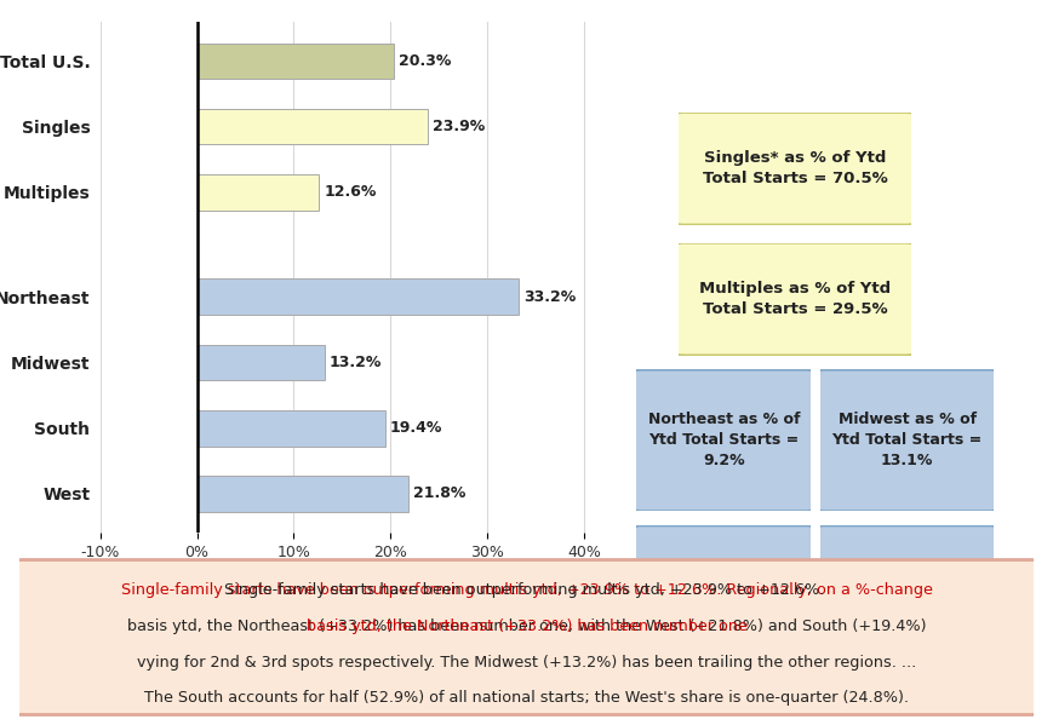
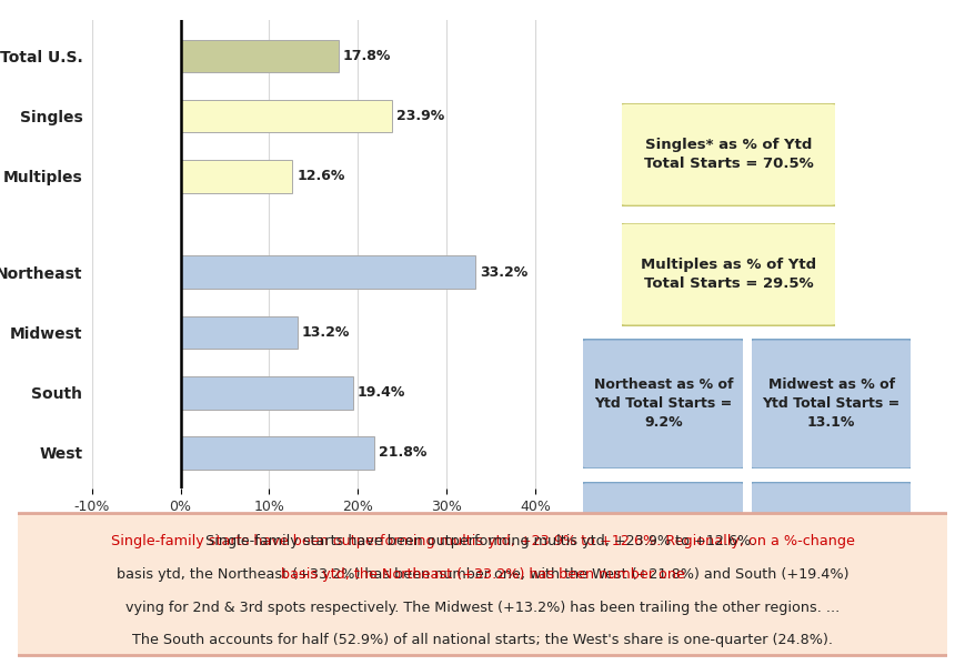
Total U.S.: 20.3% -> 17.8%
